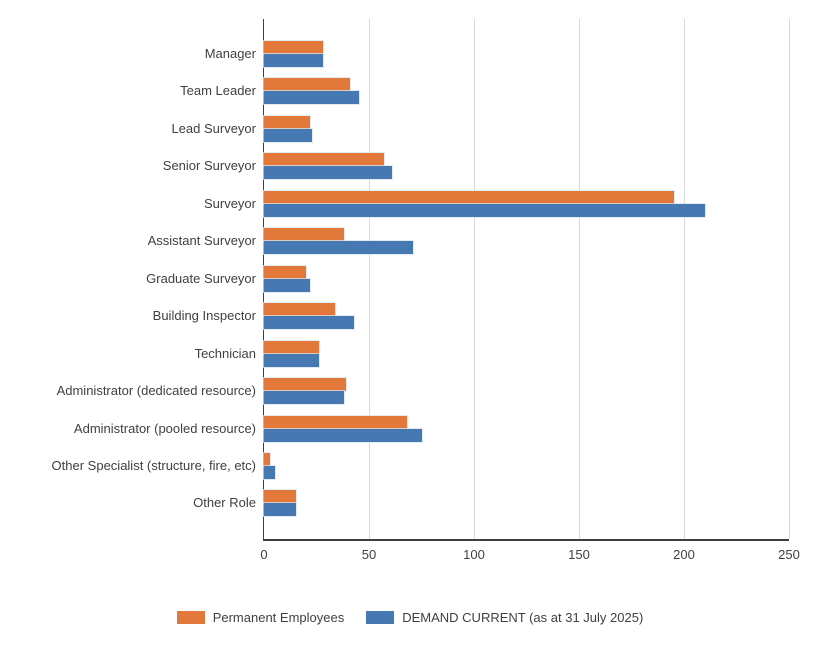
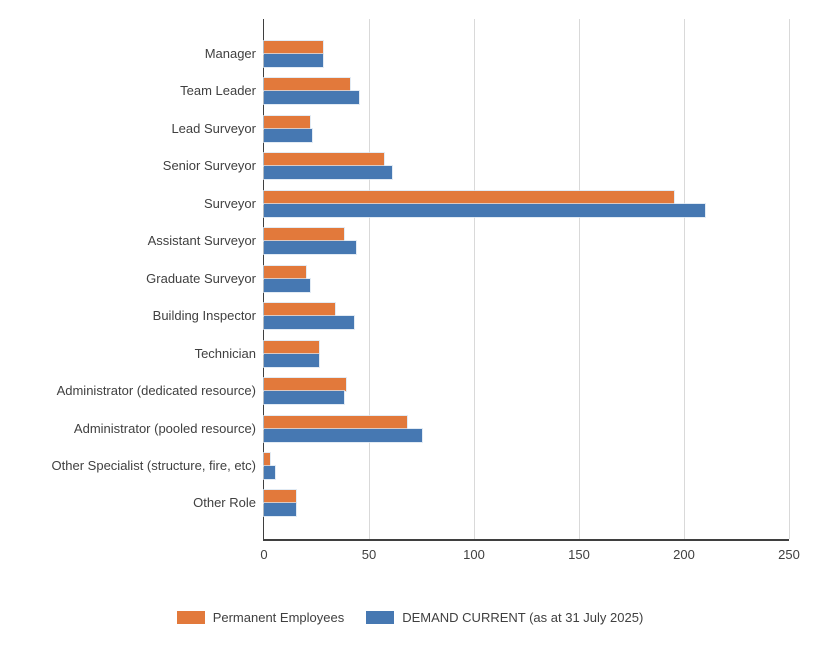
DEMAND CURRENT (as at 31 July 2025)/Assistant Surveyor: 71 -> 44
